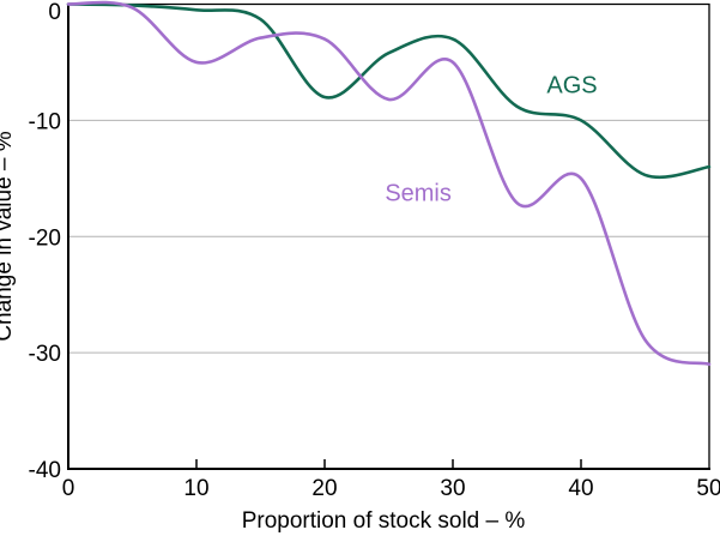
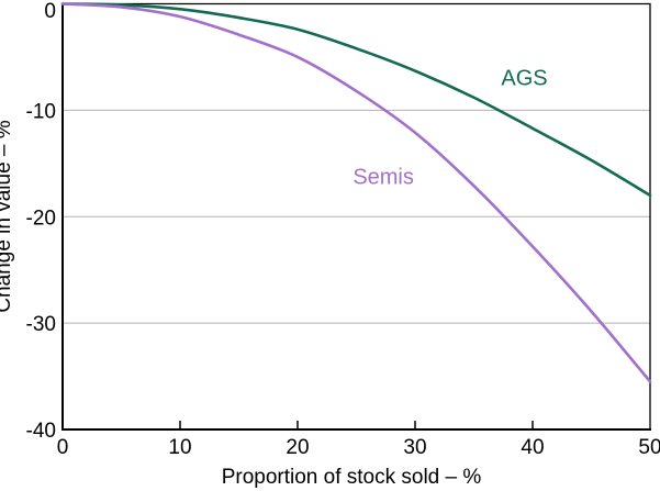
Semis/10: -5 -> -1
AGS/20: -8 -> -2
Semis/20: -3 -> -5
AGS/30: -3 -> -6
Semis/30: -5 -> -12
AGS/40: -10 -> -12
Semis/40: -15 -> -23
AGS/50: -14 -> -18
Semis/50: -31 -> -36
